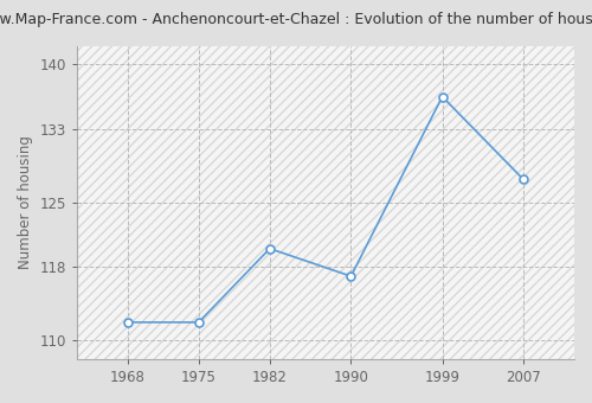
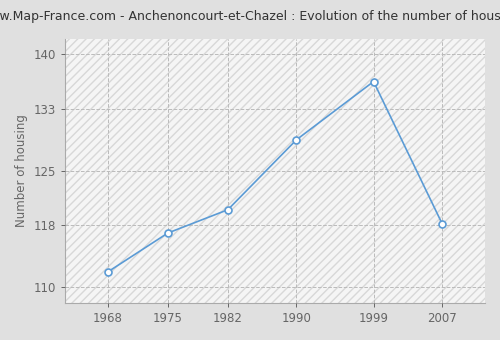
1975: 112.0 -> 117.0
1990: 117.0 -> 129.0
2007: 127.5 -> 118.2
